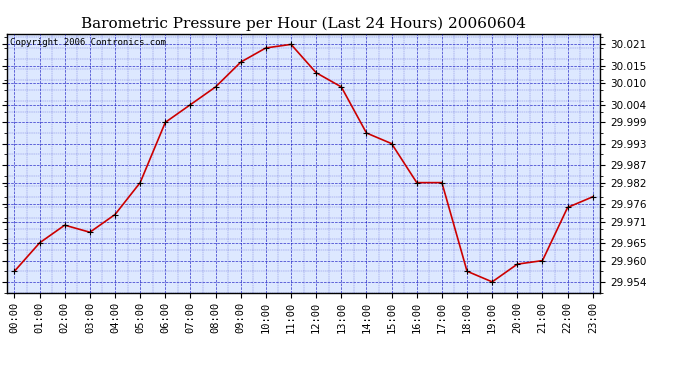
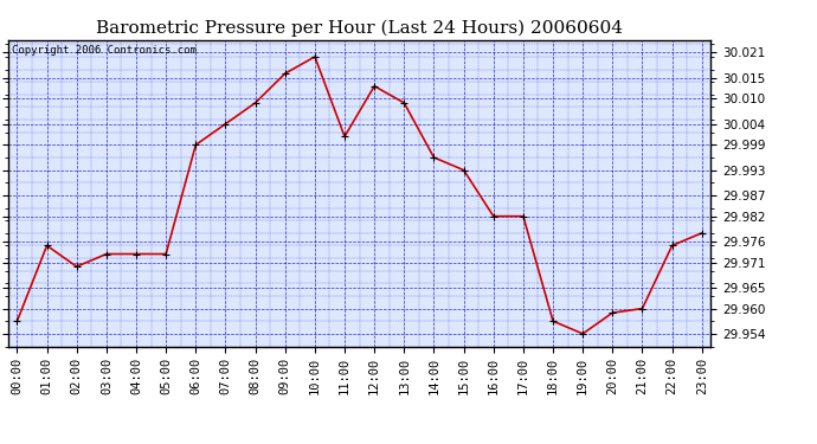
01:00: 29.965 -> 29.975
03:00: 29.968 -> 29.973
05:00: 29.982 -> 29.973
11:00: 30.021 -> 30.001
